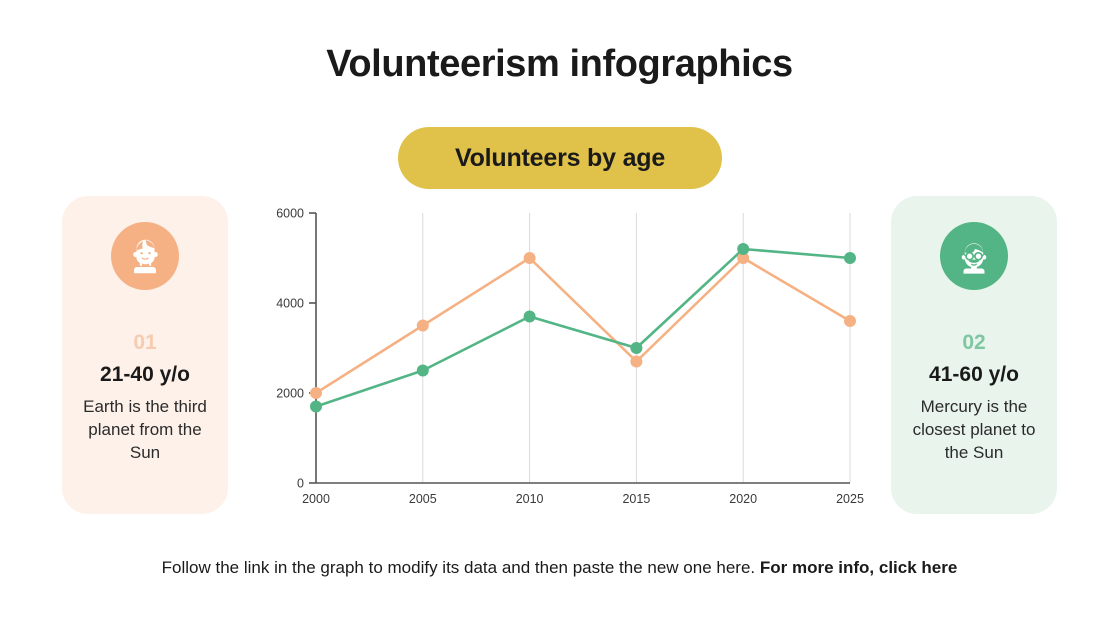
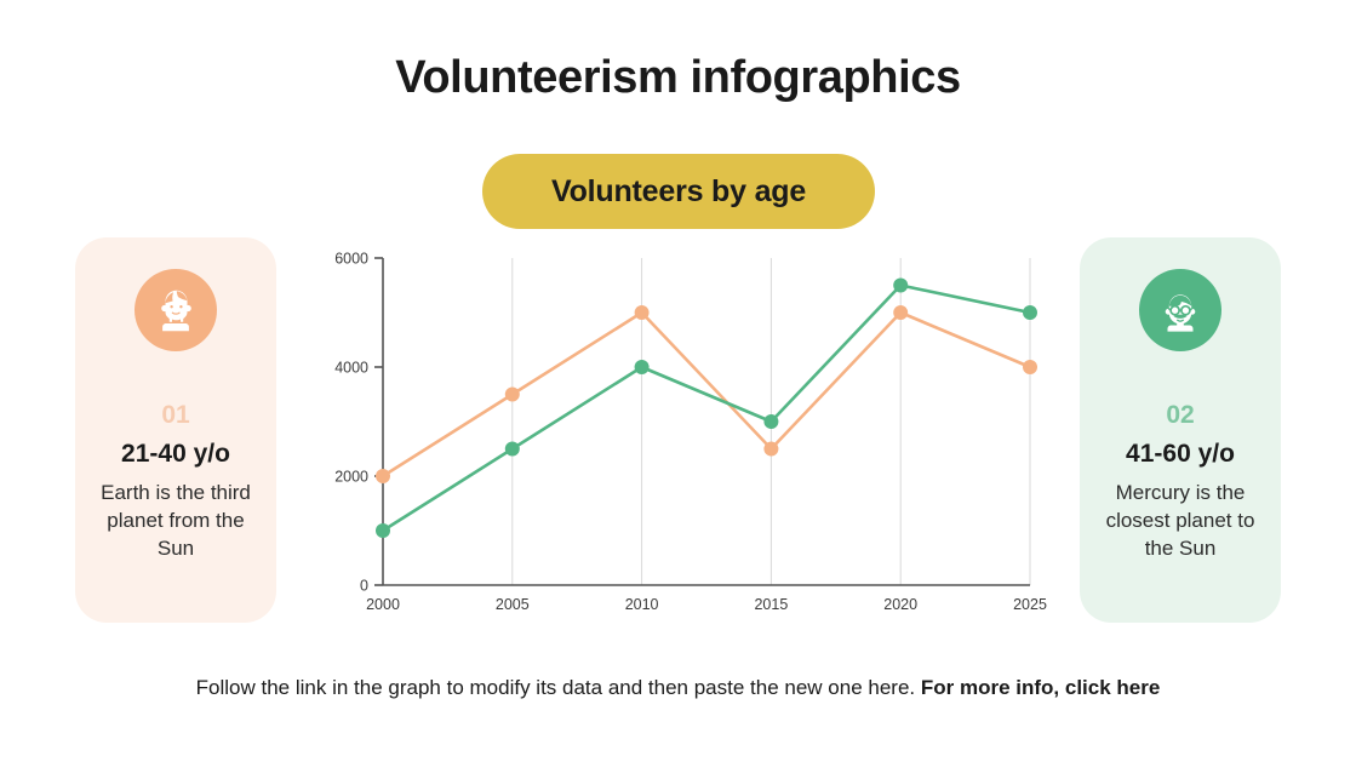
41-60 y/o/2000: 1700 -> 1000
41-60 y/o/2010: 3700 -> 4000
21-40 y/o/2015: 2700 -> 2500
41-60 y/o/2020: 5200 -> 5500
21-40 y/o/2025: 3600 -> 4000
